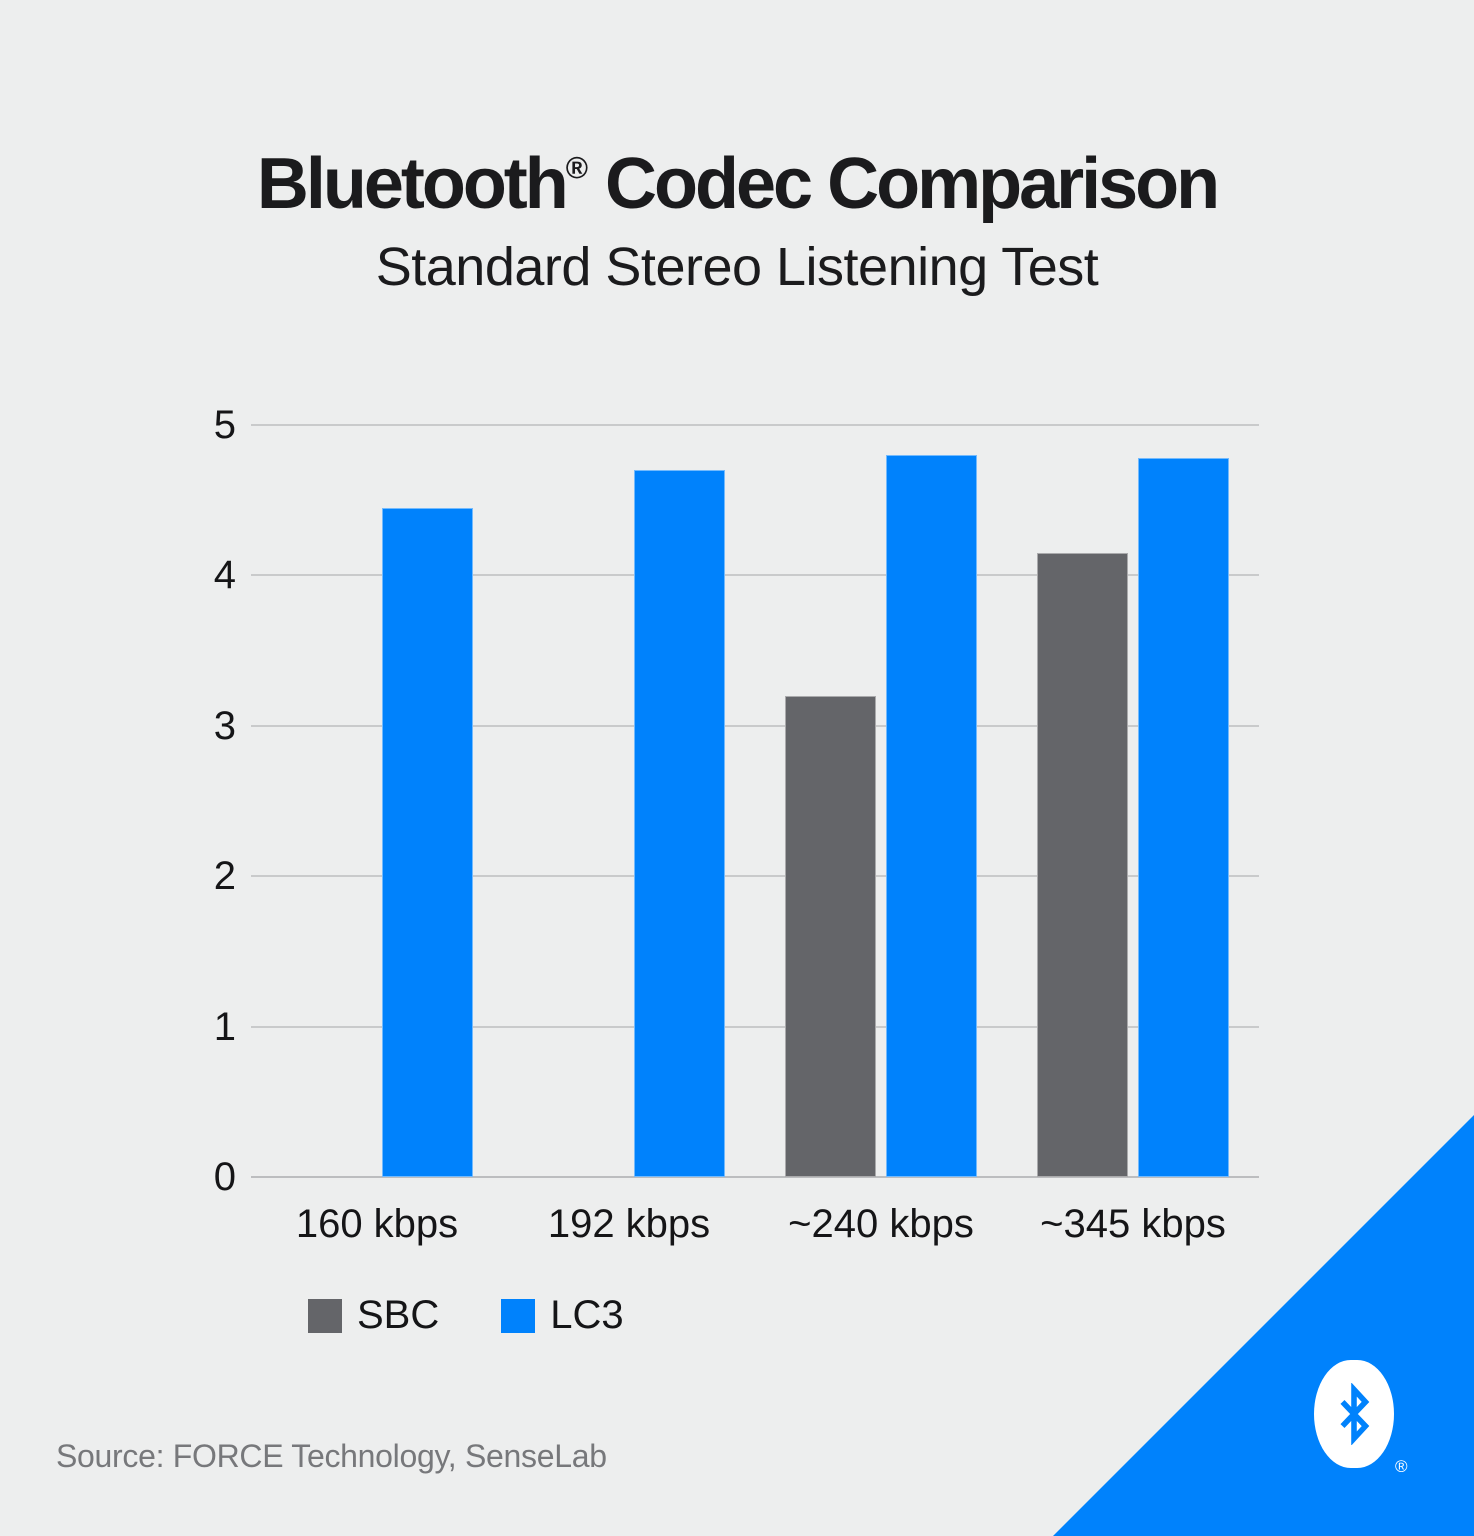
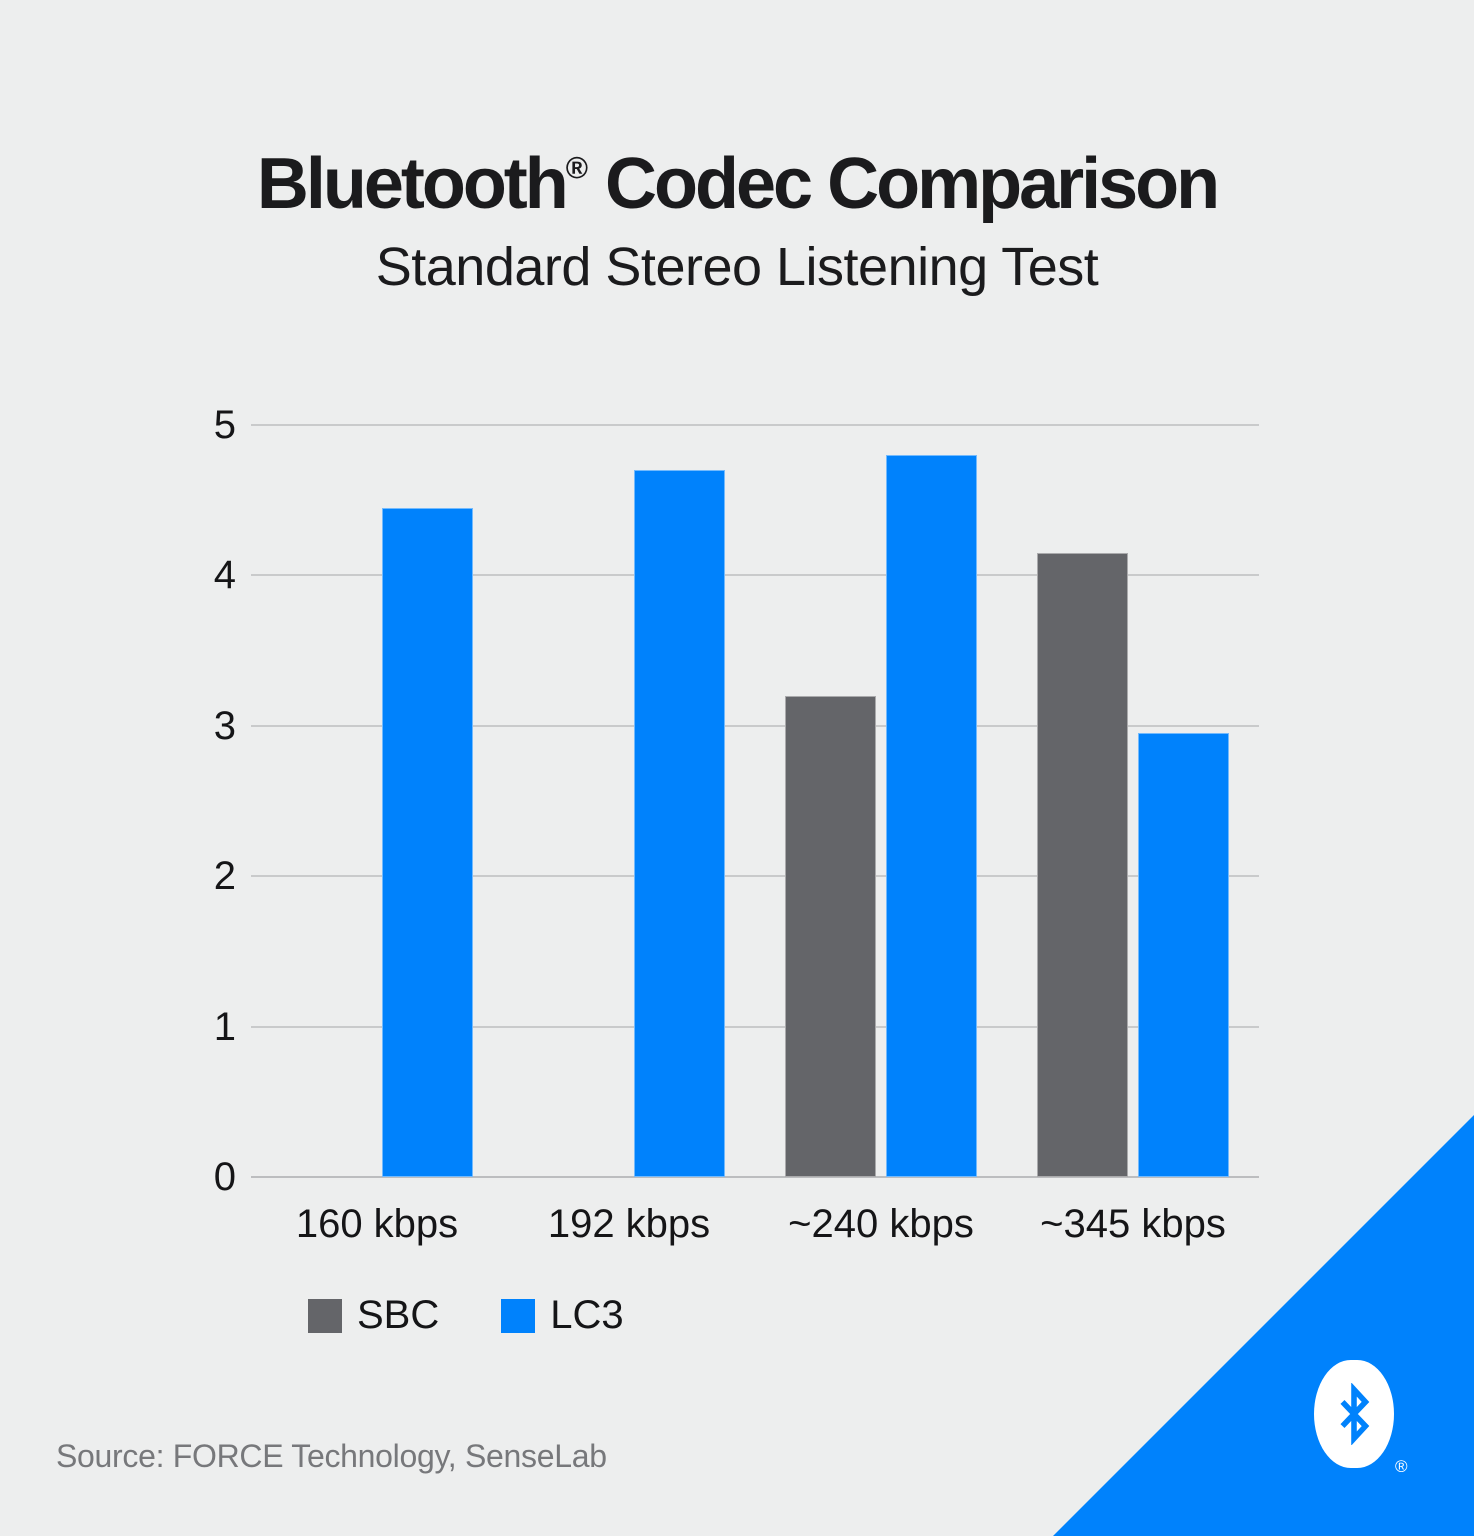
LC3/~345 kbps: 4.78 -> 2.95
